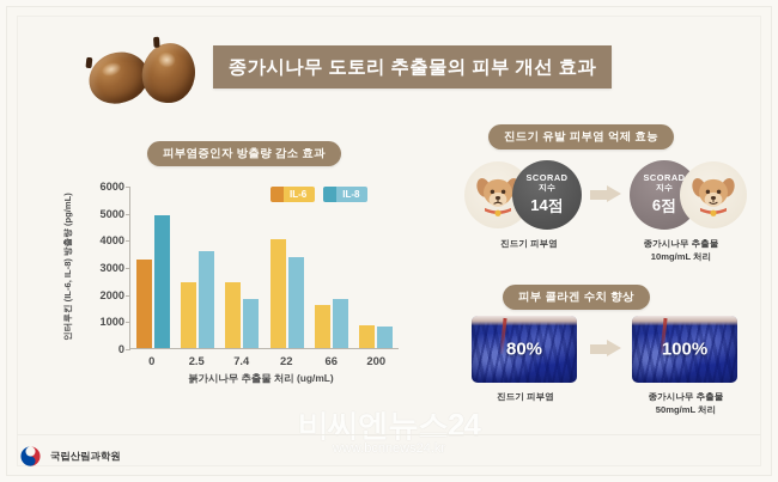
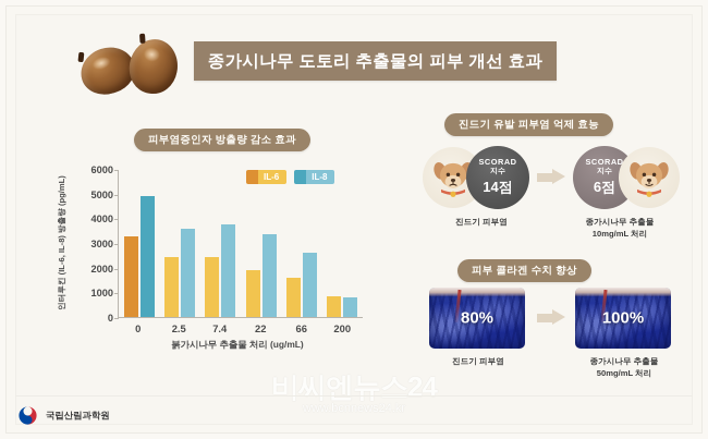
IL-8/7.4: 1800 -> 3700
IL-6/22: 4000 -> 1900
IL-8/66: 1800 -> 2600
